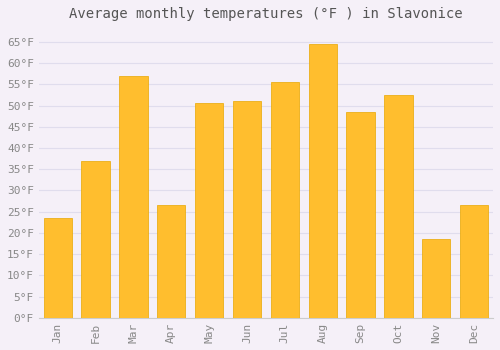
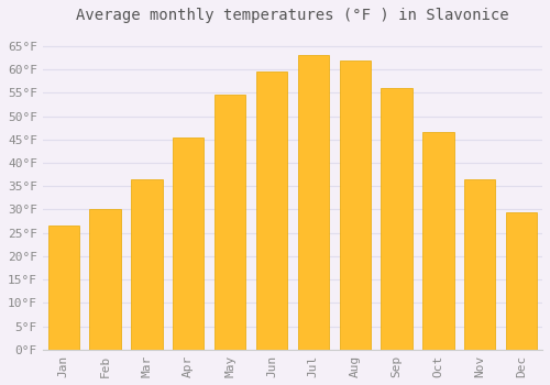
Jan: 23.5°F -> 26.5°F
Feb: 37.0°F -> 30.0°F
Mar: 57.0°F -> 36.5°F
Apr: 26.5°F -> 45.5°F
May: 50.5°F -> 54.5°F
Jun: 51.0°F -> 59.5°F
Jul: 55.5°F -> 63.0°F
Aug: 64.5°F -> 62.0°F
Sep: 48.5°F -> 56.0°F
Oct: 52.5°F -> 46.5°F
Nov: 18.5°F -> 36.5°F
Dec: 26.5°F -> 29.5°F
